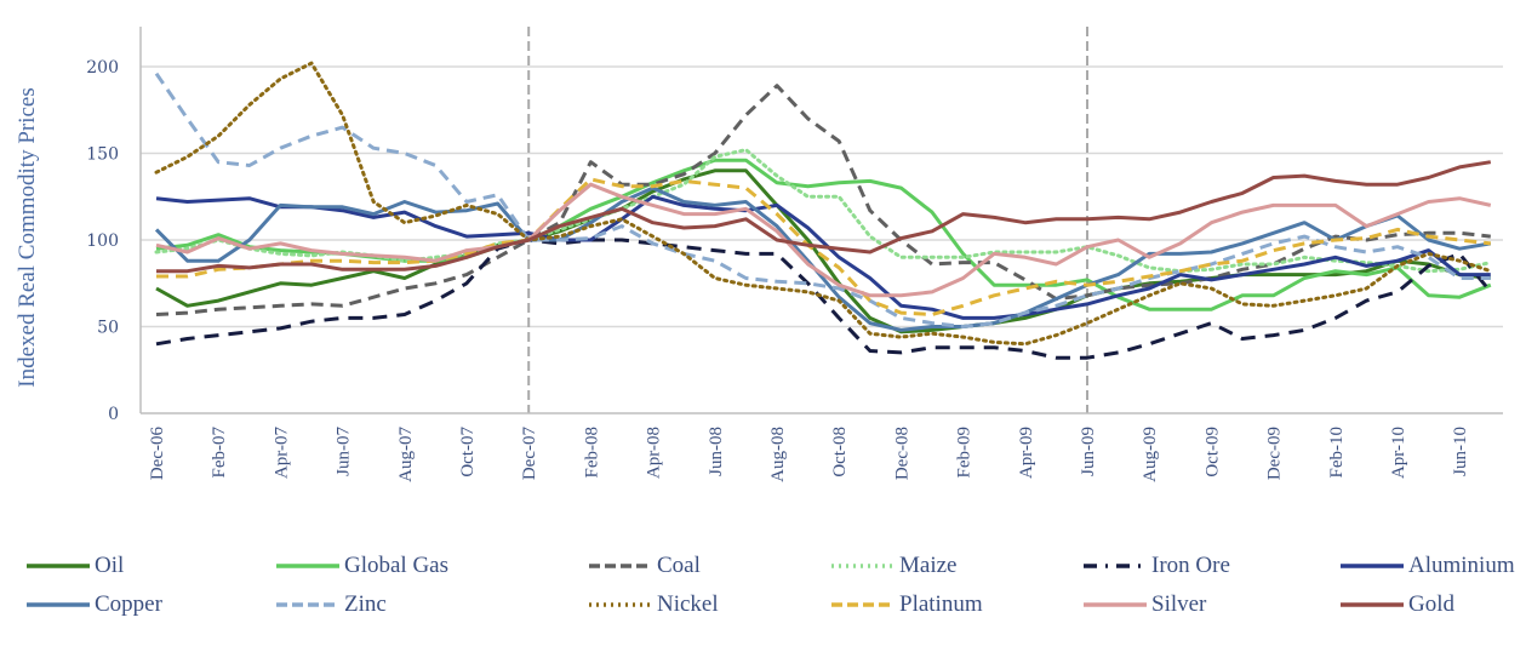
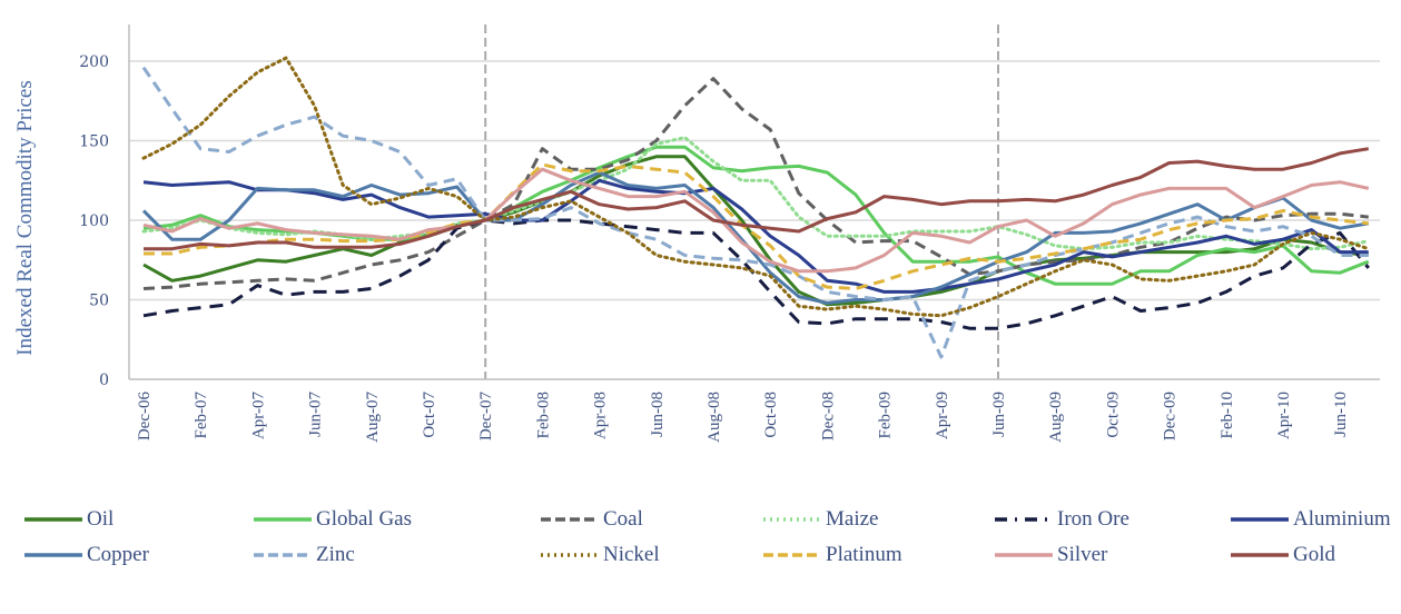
Iron Ore/Apr-07: 49 -> 59
Zinc/Apr-09: 58 -> 14
